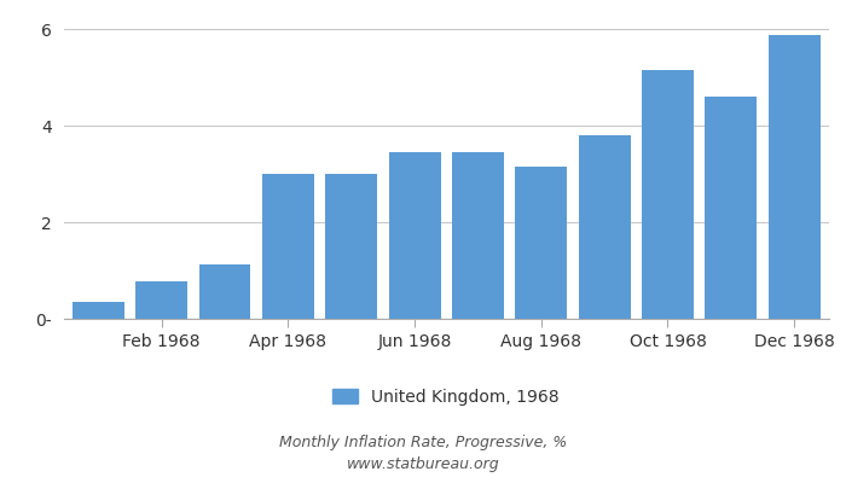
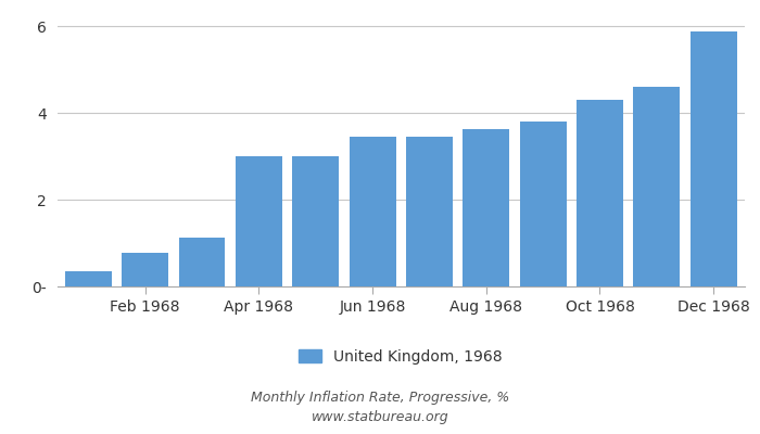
Aug 1968: 3.15 -> 3.63
Oct 1968: 5.15 -> 4.29
